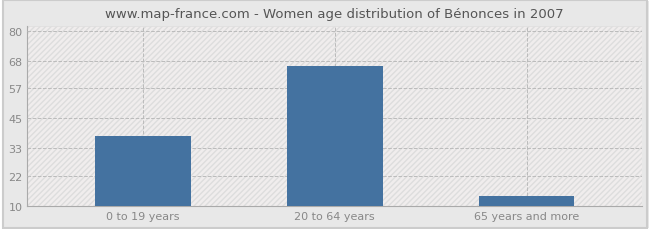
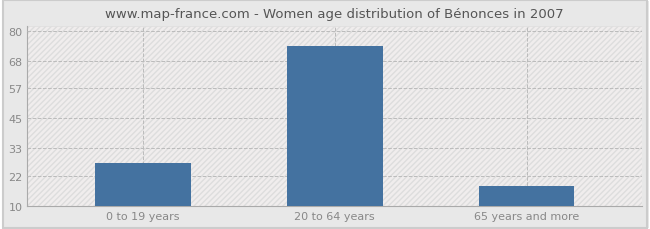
0 to 19 years: 38 -> 27
20 to 64 years: 66 -> 74
65 years and more: 14 -> 18
